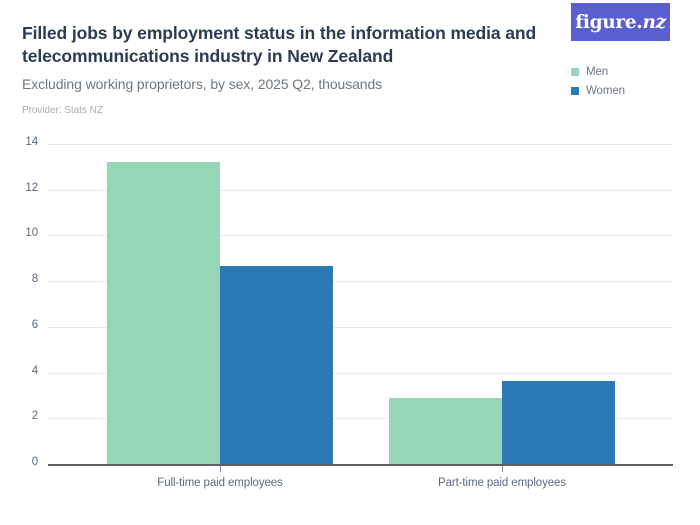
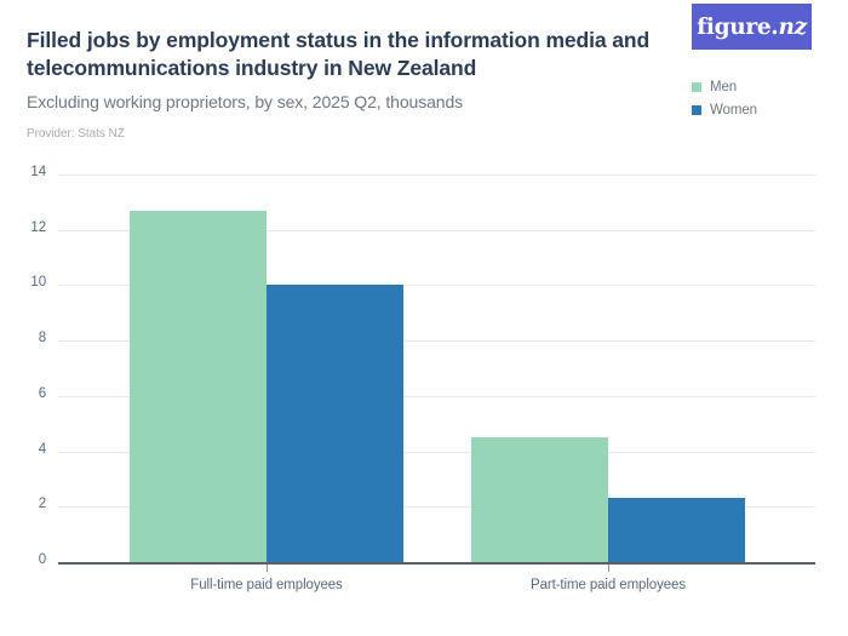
Men/Full-time paid employees: 13.2 -> 12.7
Women/Full-time paid employees: 8.7 -> 10.0
Men/Part-time paid employees: 2.9 -> 4.5
Women/Part-time paid employees: 3.6 -> 2.3
